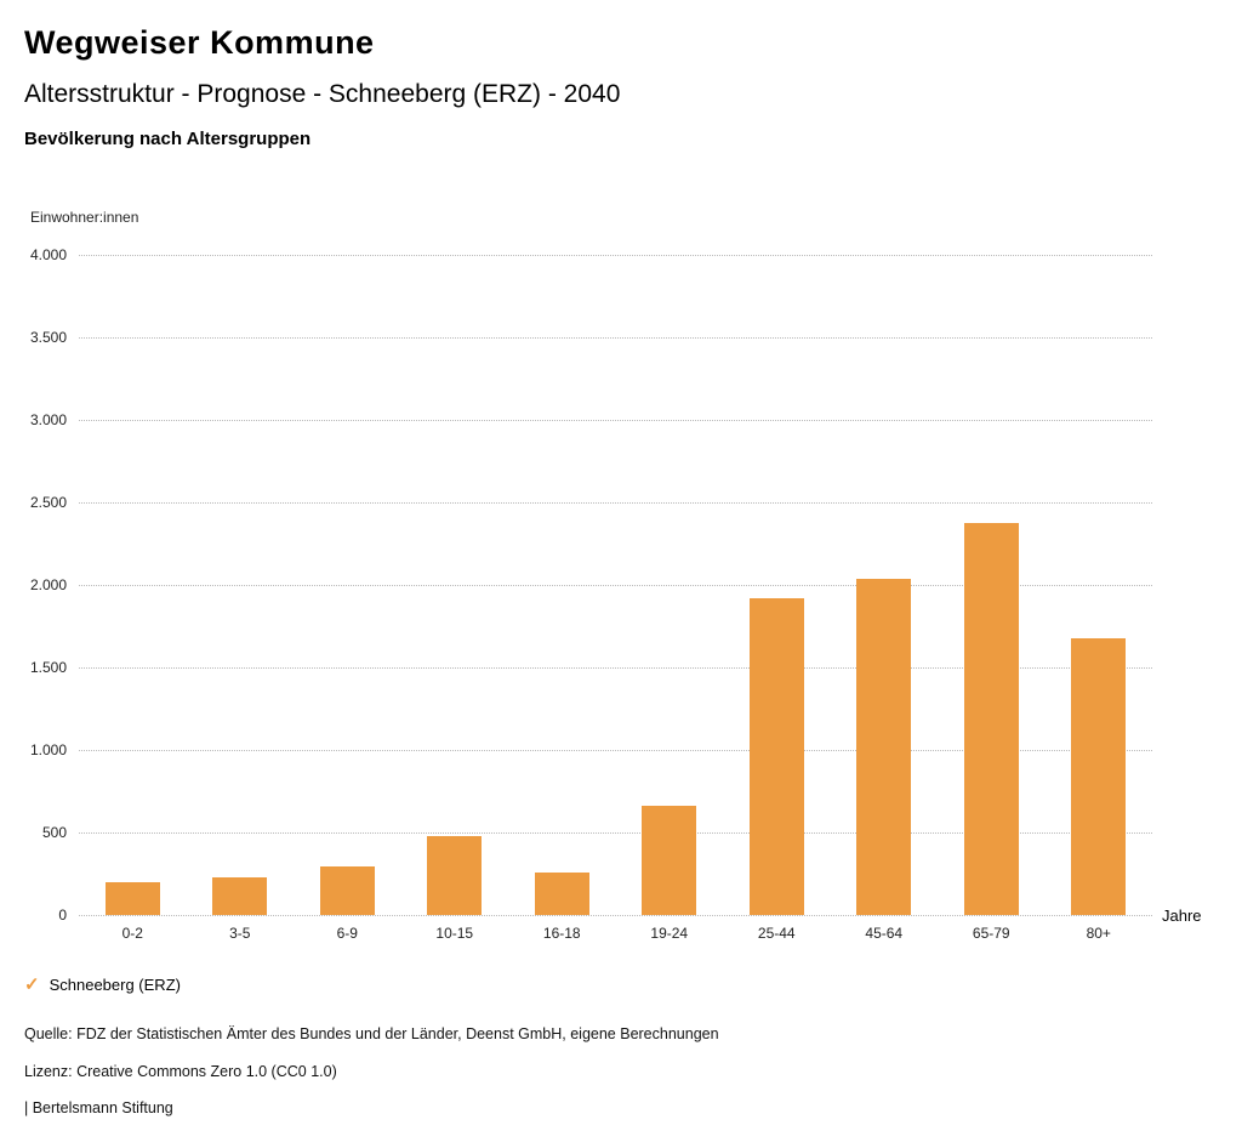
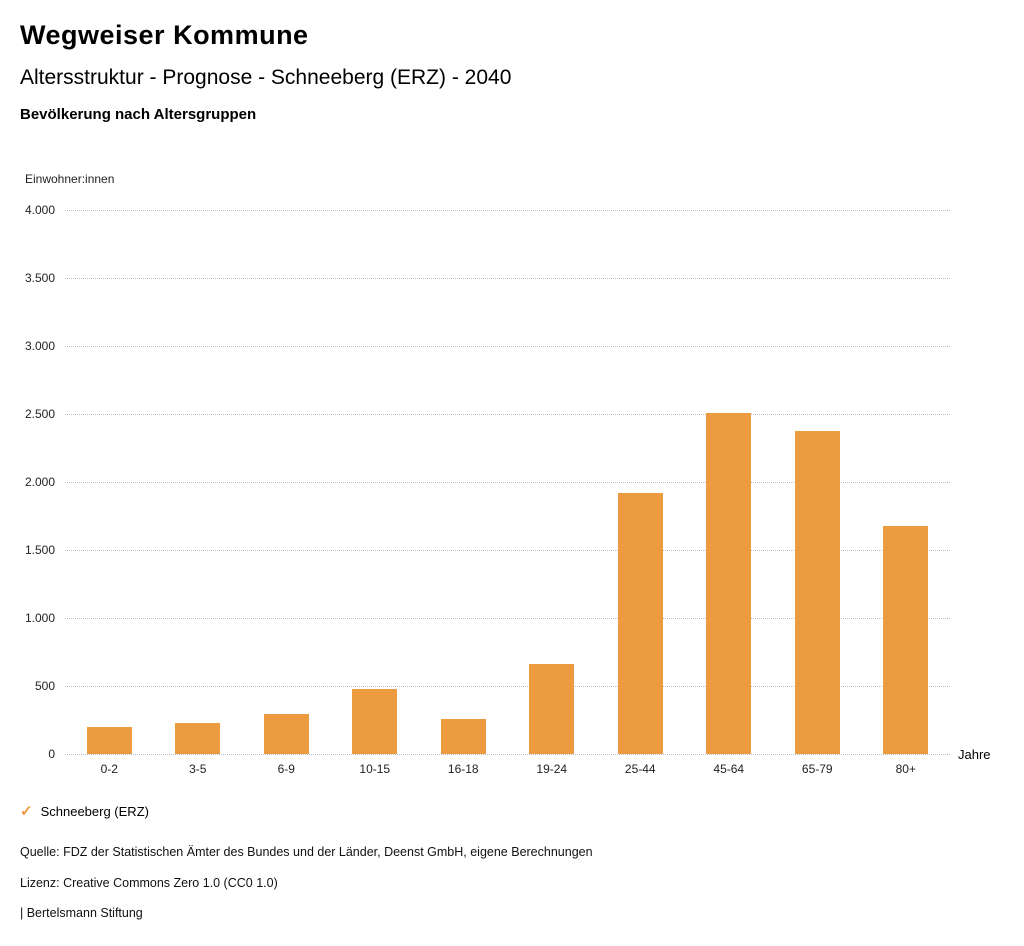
45-64: 2040 -> 2510
